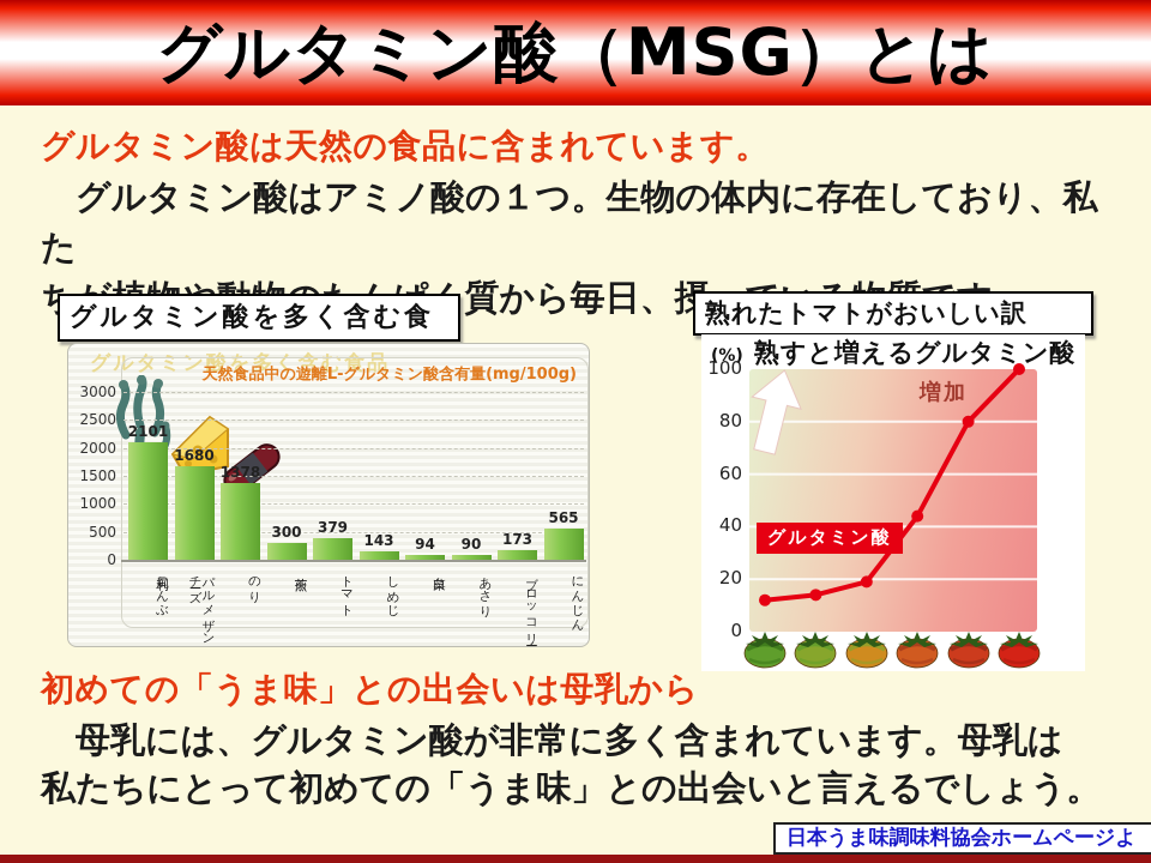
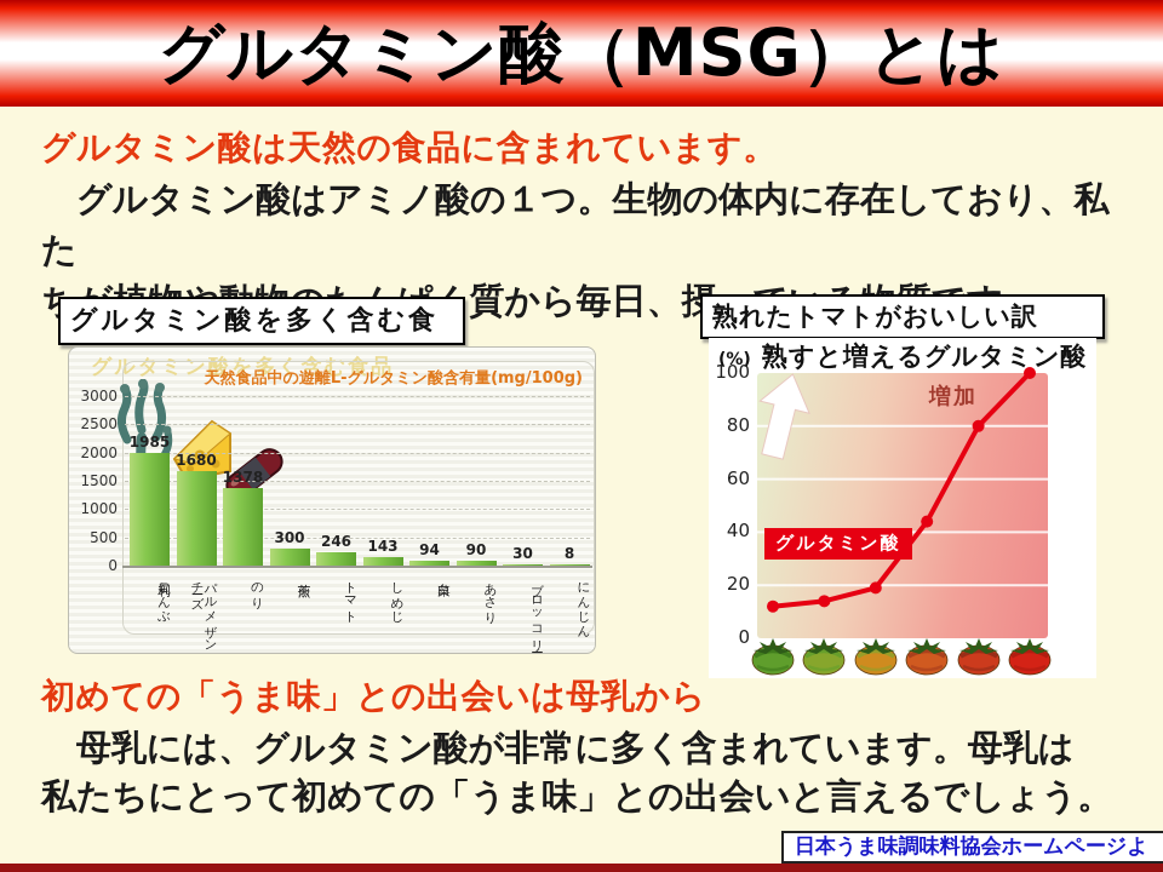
天然食品中の遊離L-グルタミン酸含有量(mg/100g)/利尻こんぶ: 2101 -> 1985
天然食品中の遊離L-グルタミン酸含有量(mg/100g)/トマト: 379 -> 246
天然食品中の遊離L-グルタミン酸含有量(mg/100g)/ブロッコリー: 173 -> 30
天然食品中の遊離L-グルタミン酸含有量(mg/100g)/にんじん: 565 -> 8
